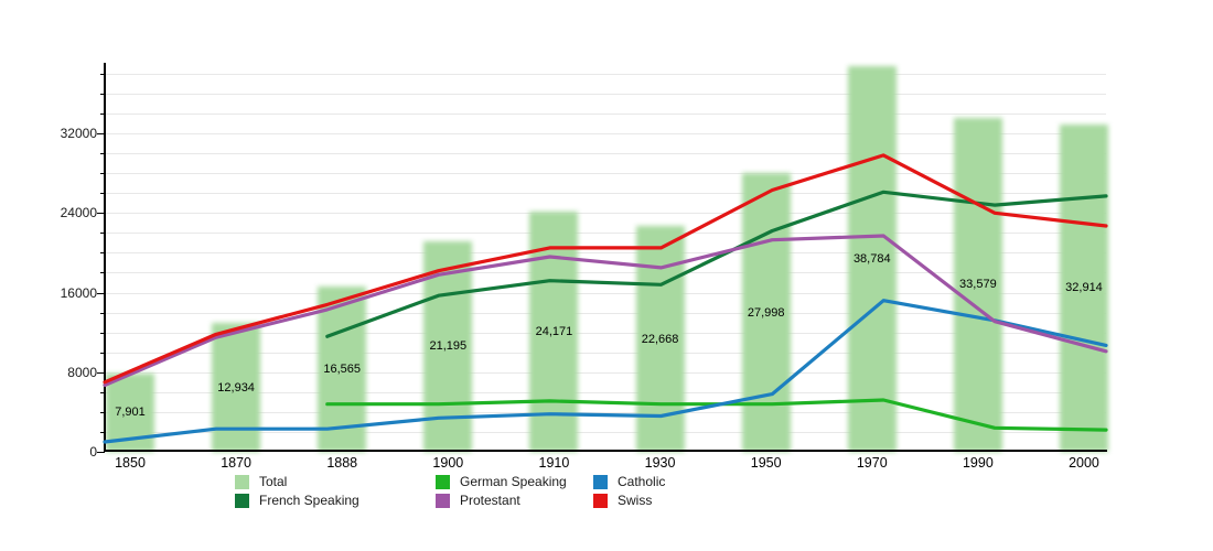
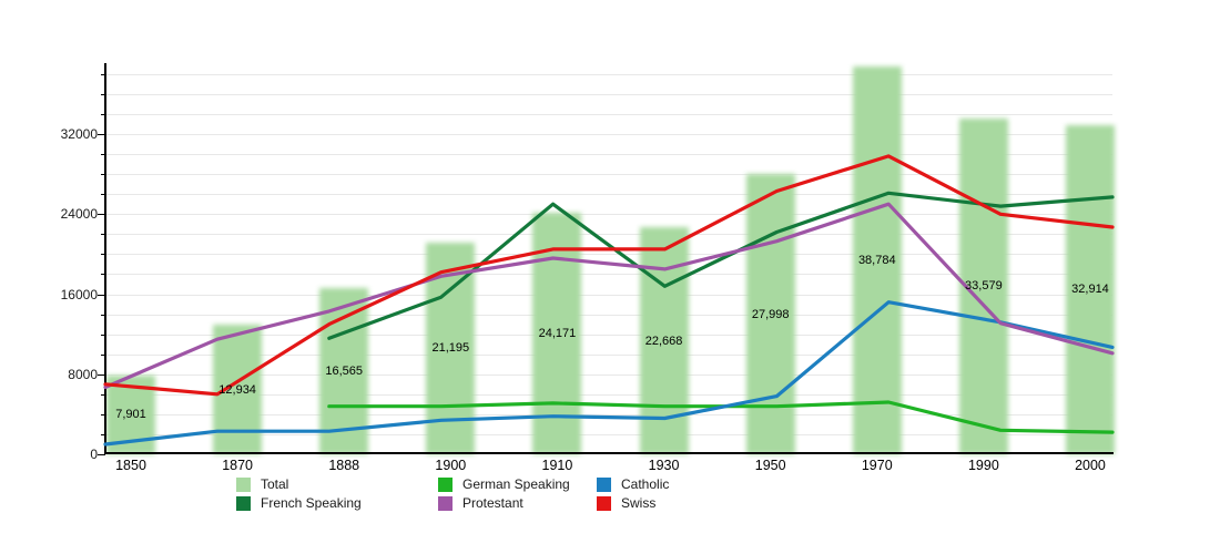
Swiss/1870: 12000 -> 6000
Swiss/1888: 15000 -> 13000
French Speaking/1910: 17000 -> 25000
Protestant/1970: 22000 -> 25000
